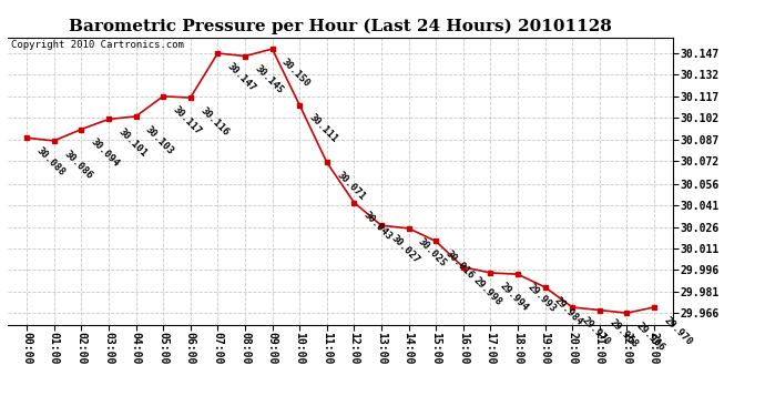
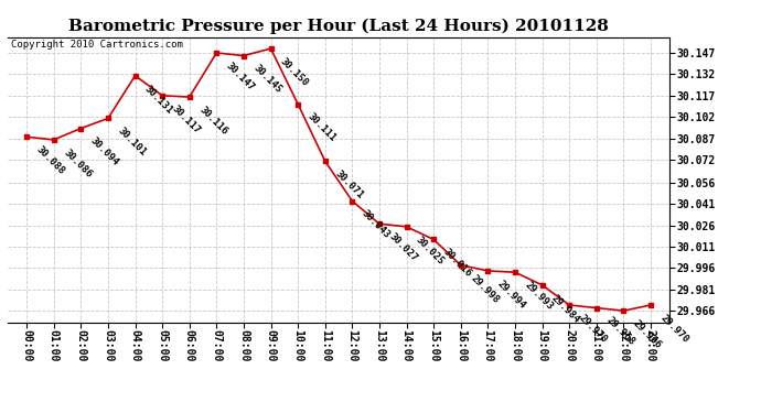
04:00: 30.103 -> 30.131
